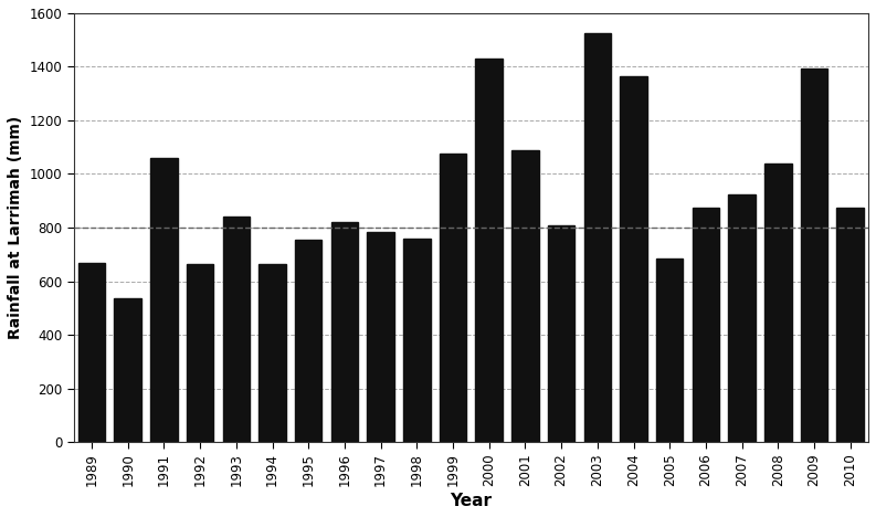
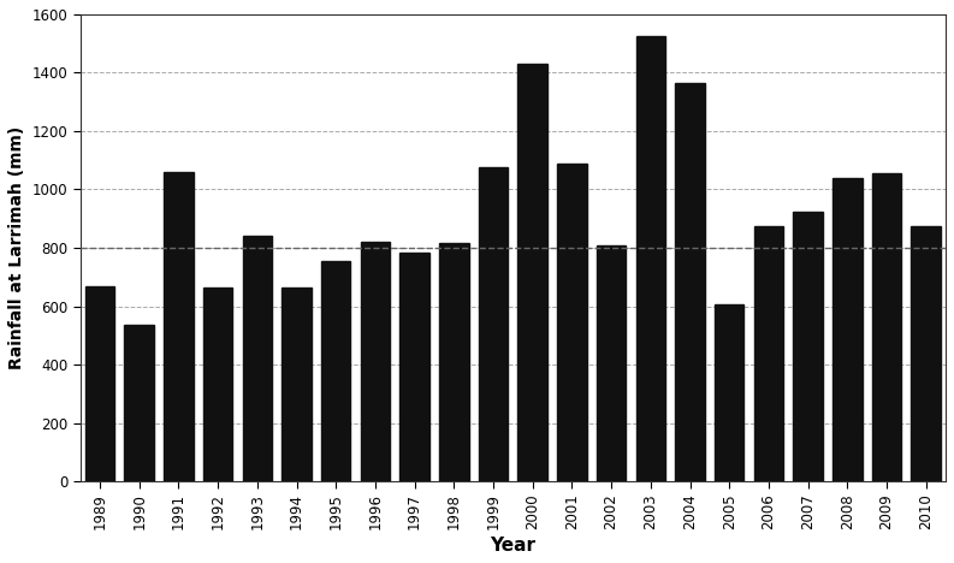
1998: 760 -> 815
2005: 685 -> 605
2009: 1395 -> 1055
